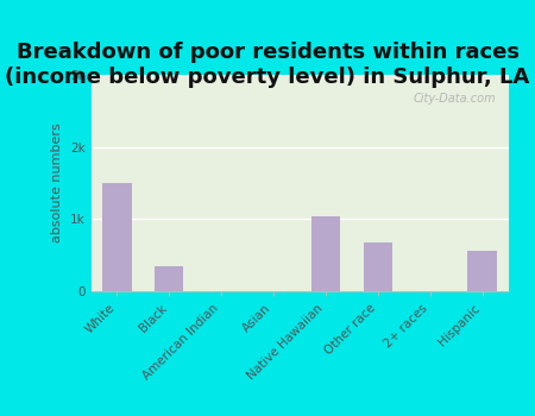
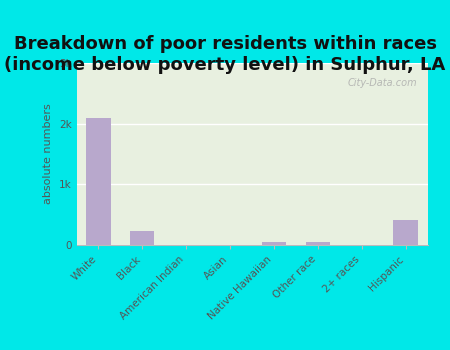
White: 1.50k -> 2.10k
Black: 0.34k -> 0.23k
Native Hawaiian: 1.04k -> 0.06k
Other race: 0.68k -> 0.04k
Hispanic: 0.56k -> 0.41k
